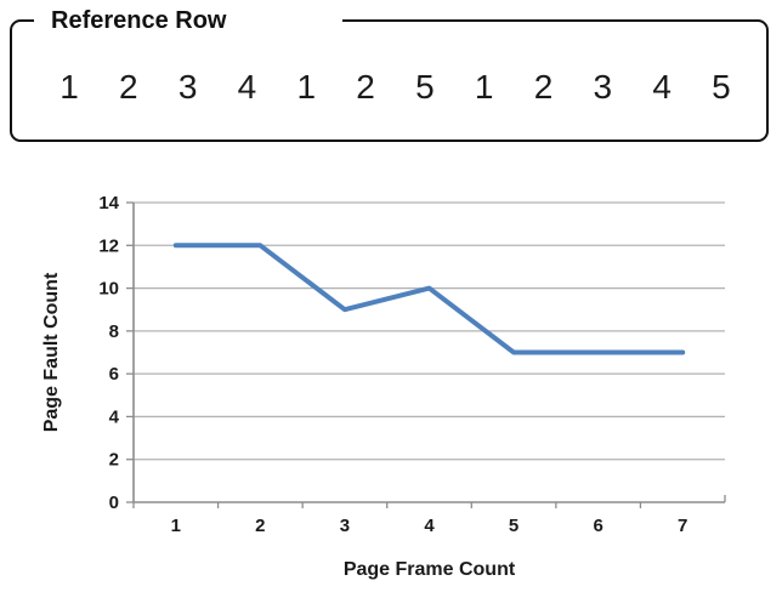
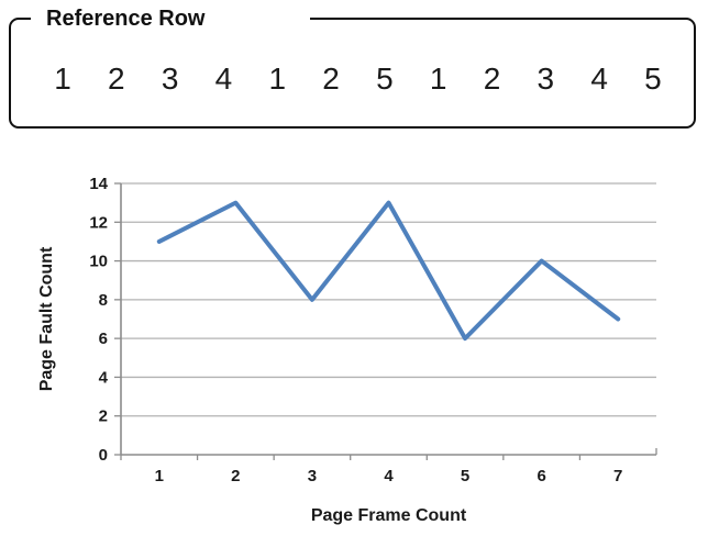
1: 12 -> 11
2: 12 -> 13
3: 9 -> 8
4: 10 -> 13
5: 7 -> 6
6: 7 -> 10
